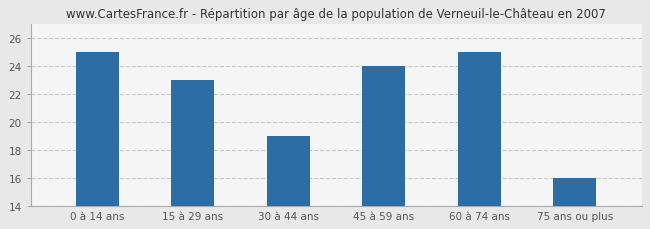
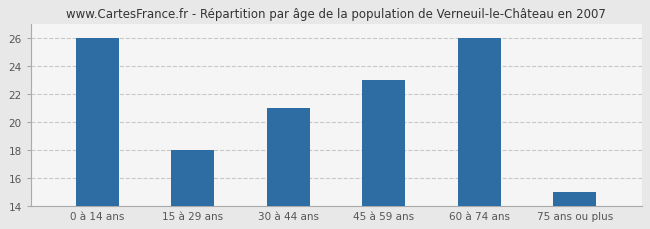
0 à 14 ans: 25 -> 26
15 à 29 ans: 23 -> 18
30 à 44 ans: 19 -> 21
45 à 59 ans: 24 -> 23
60 à 74 ans: 25 -> 26
75 ans ou plus: 16 -> 15
